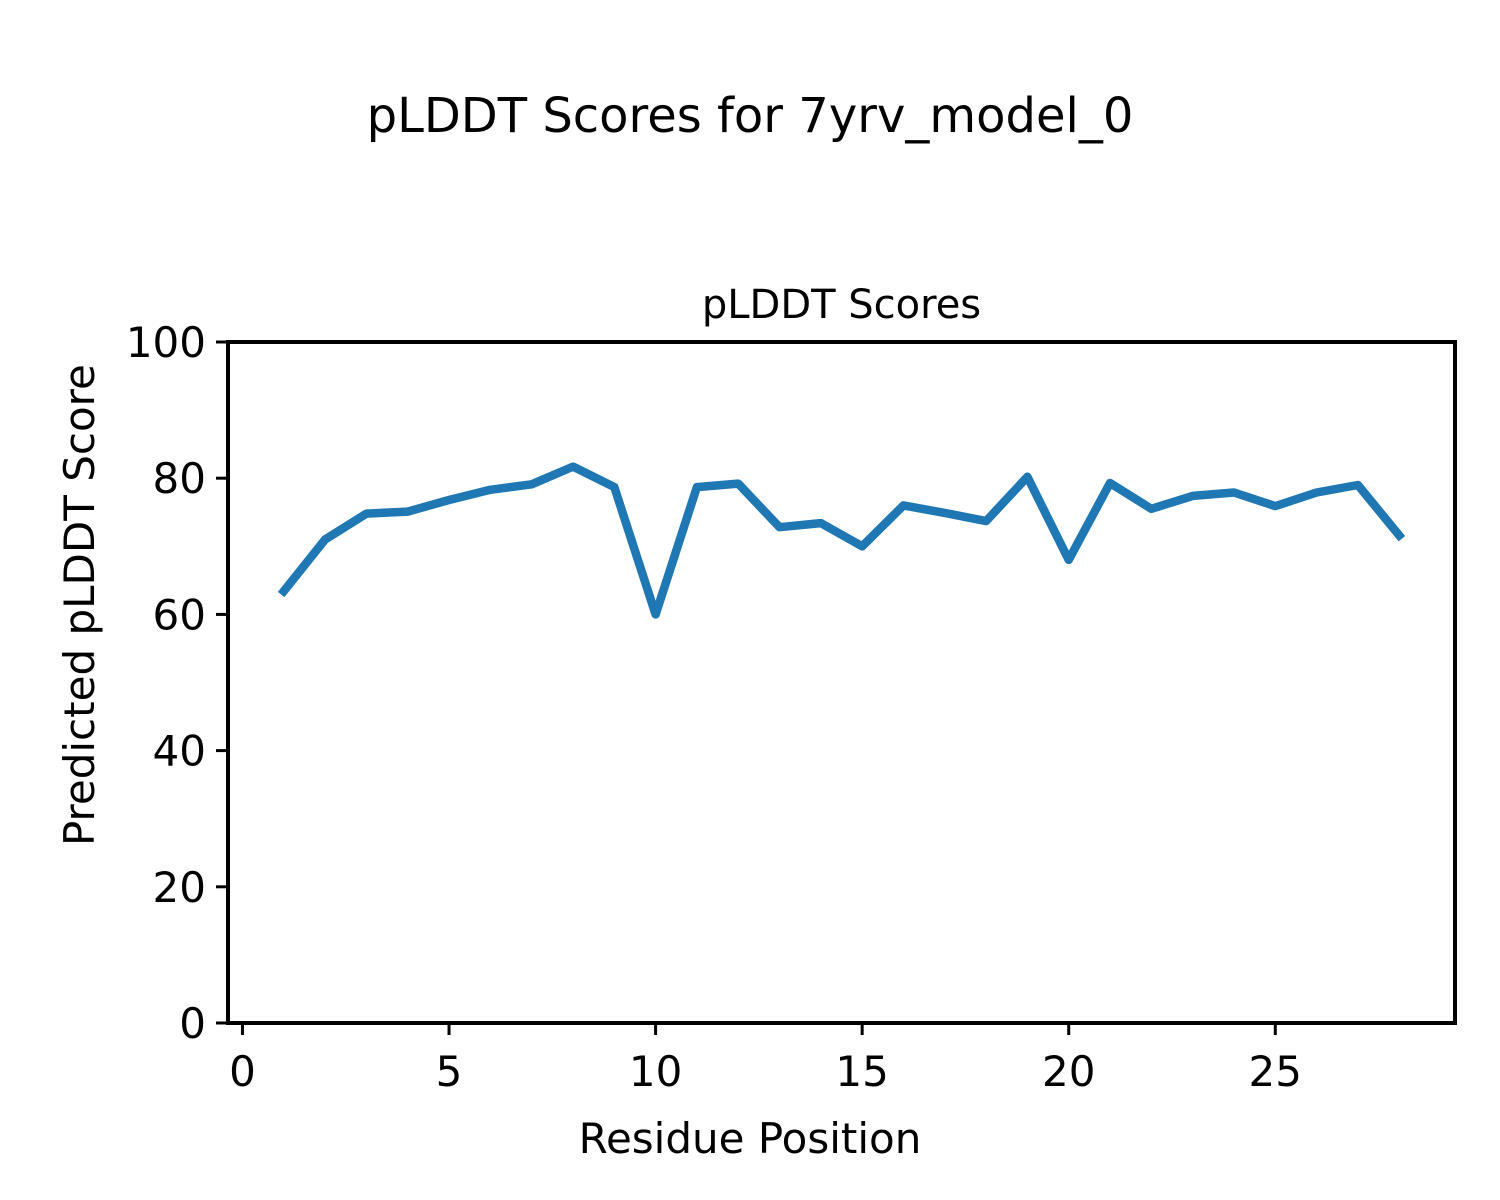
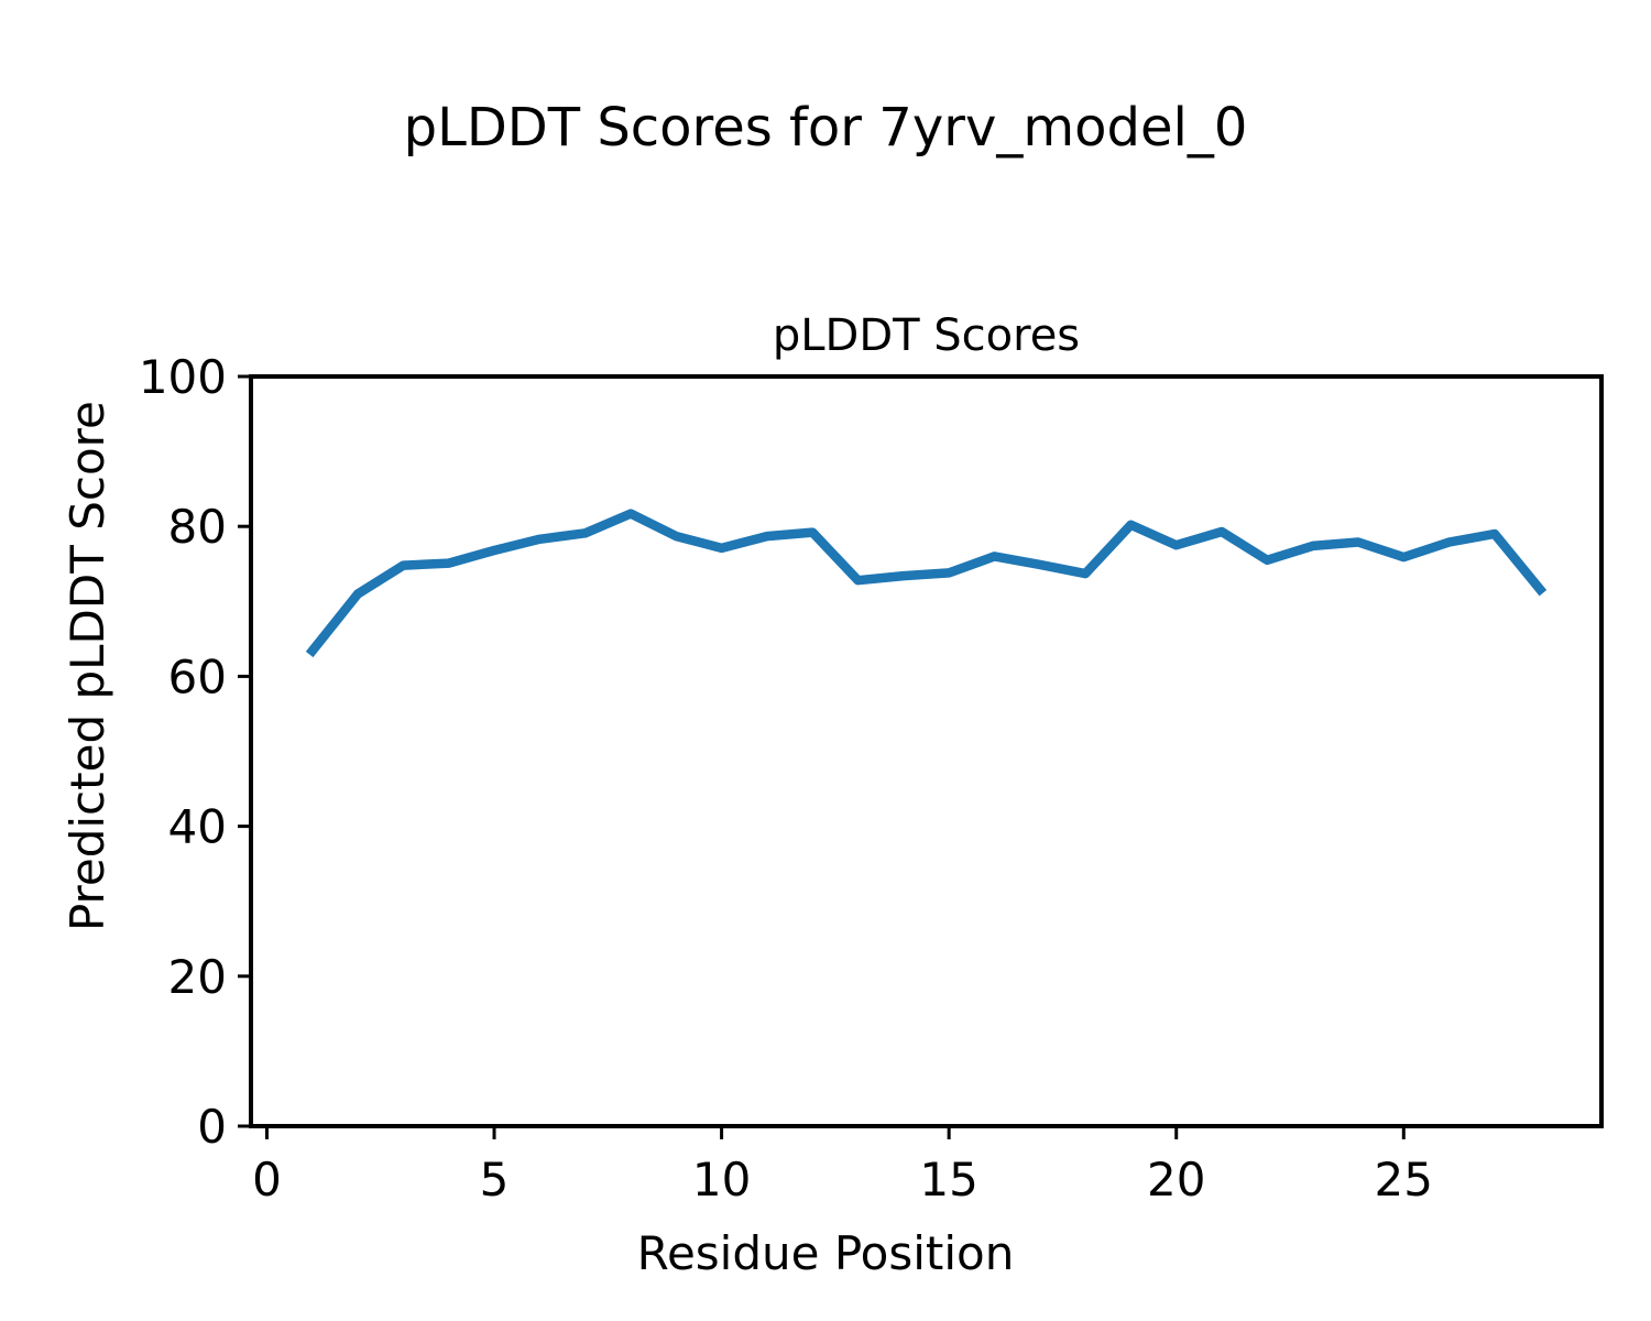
10: 60 -> 77
15: 70 -> 74
20: 68 -> 78
